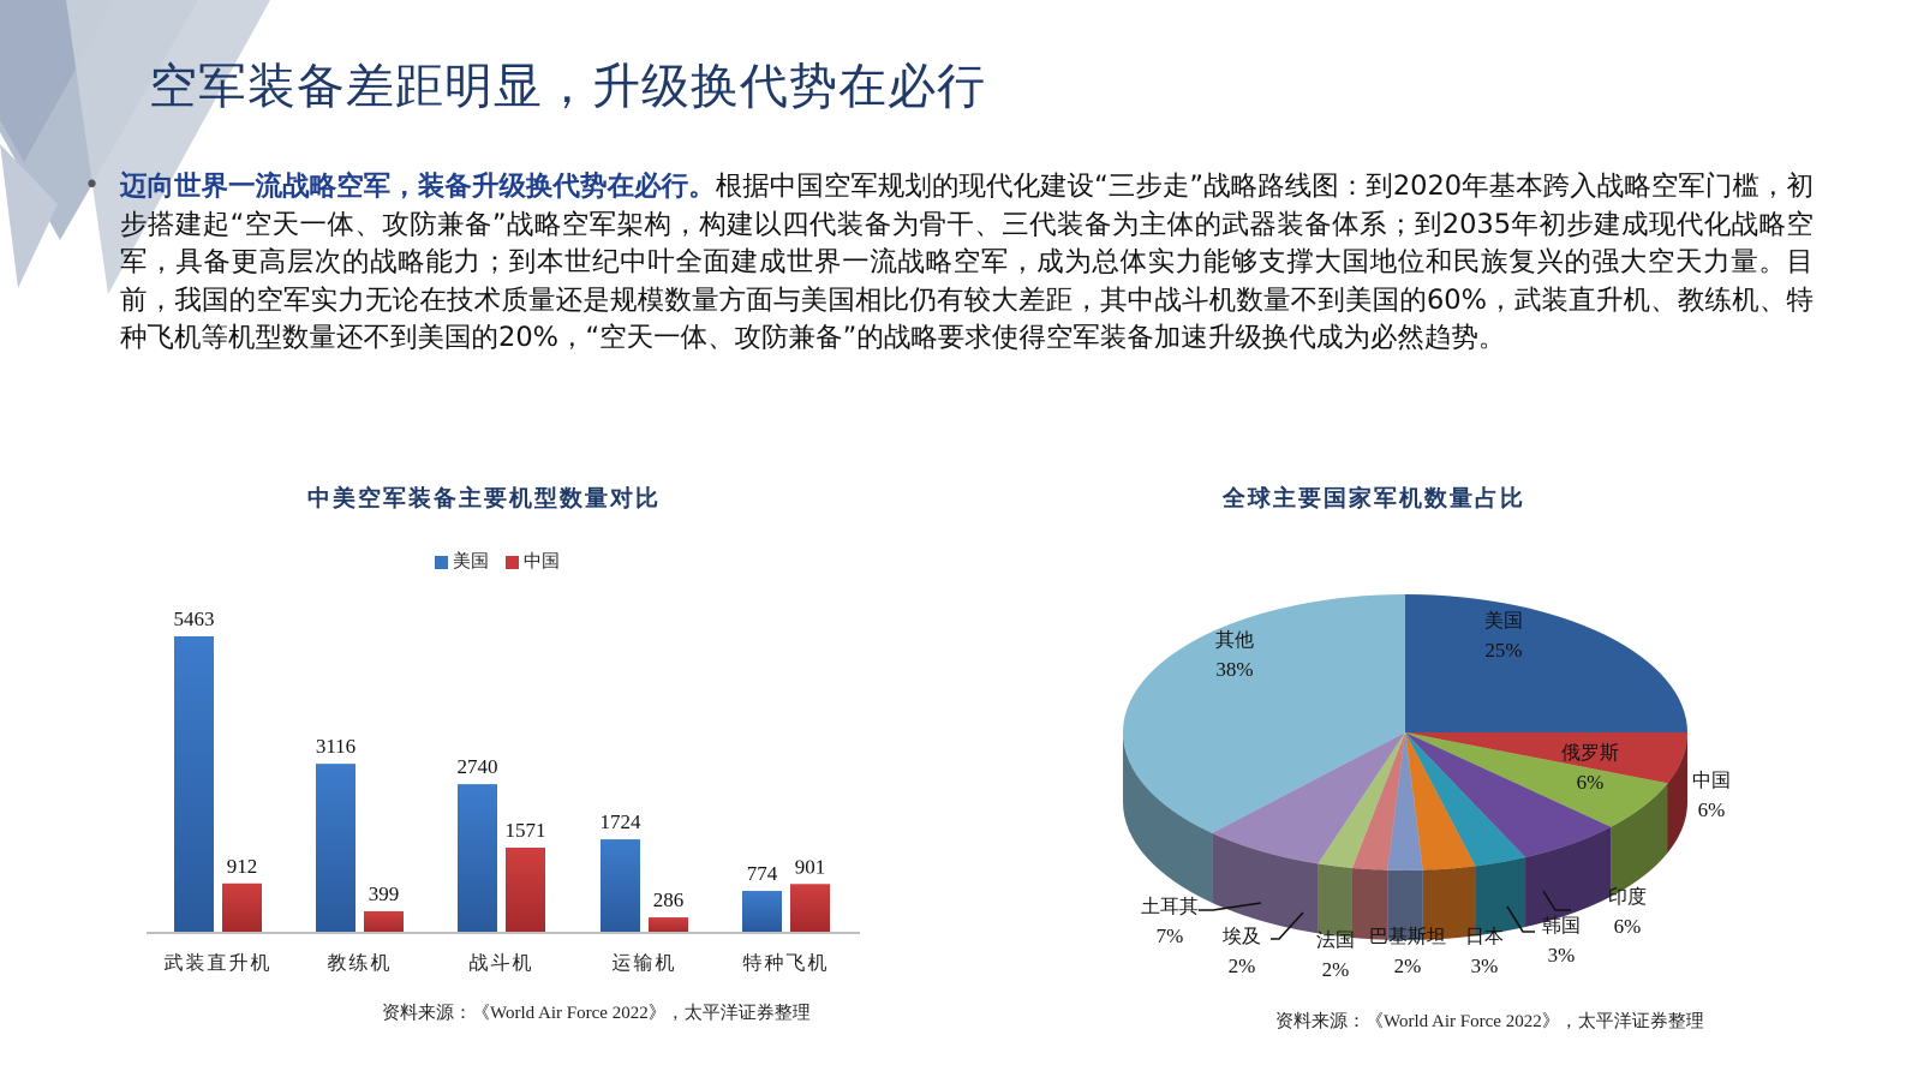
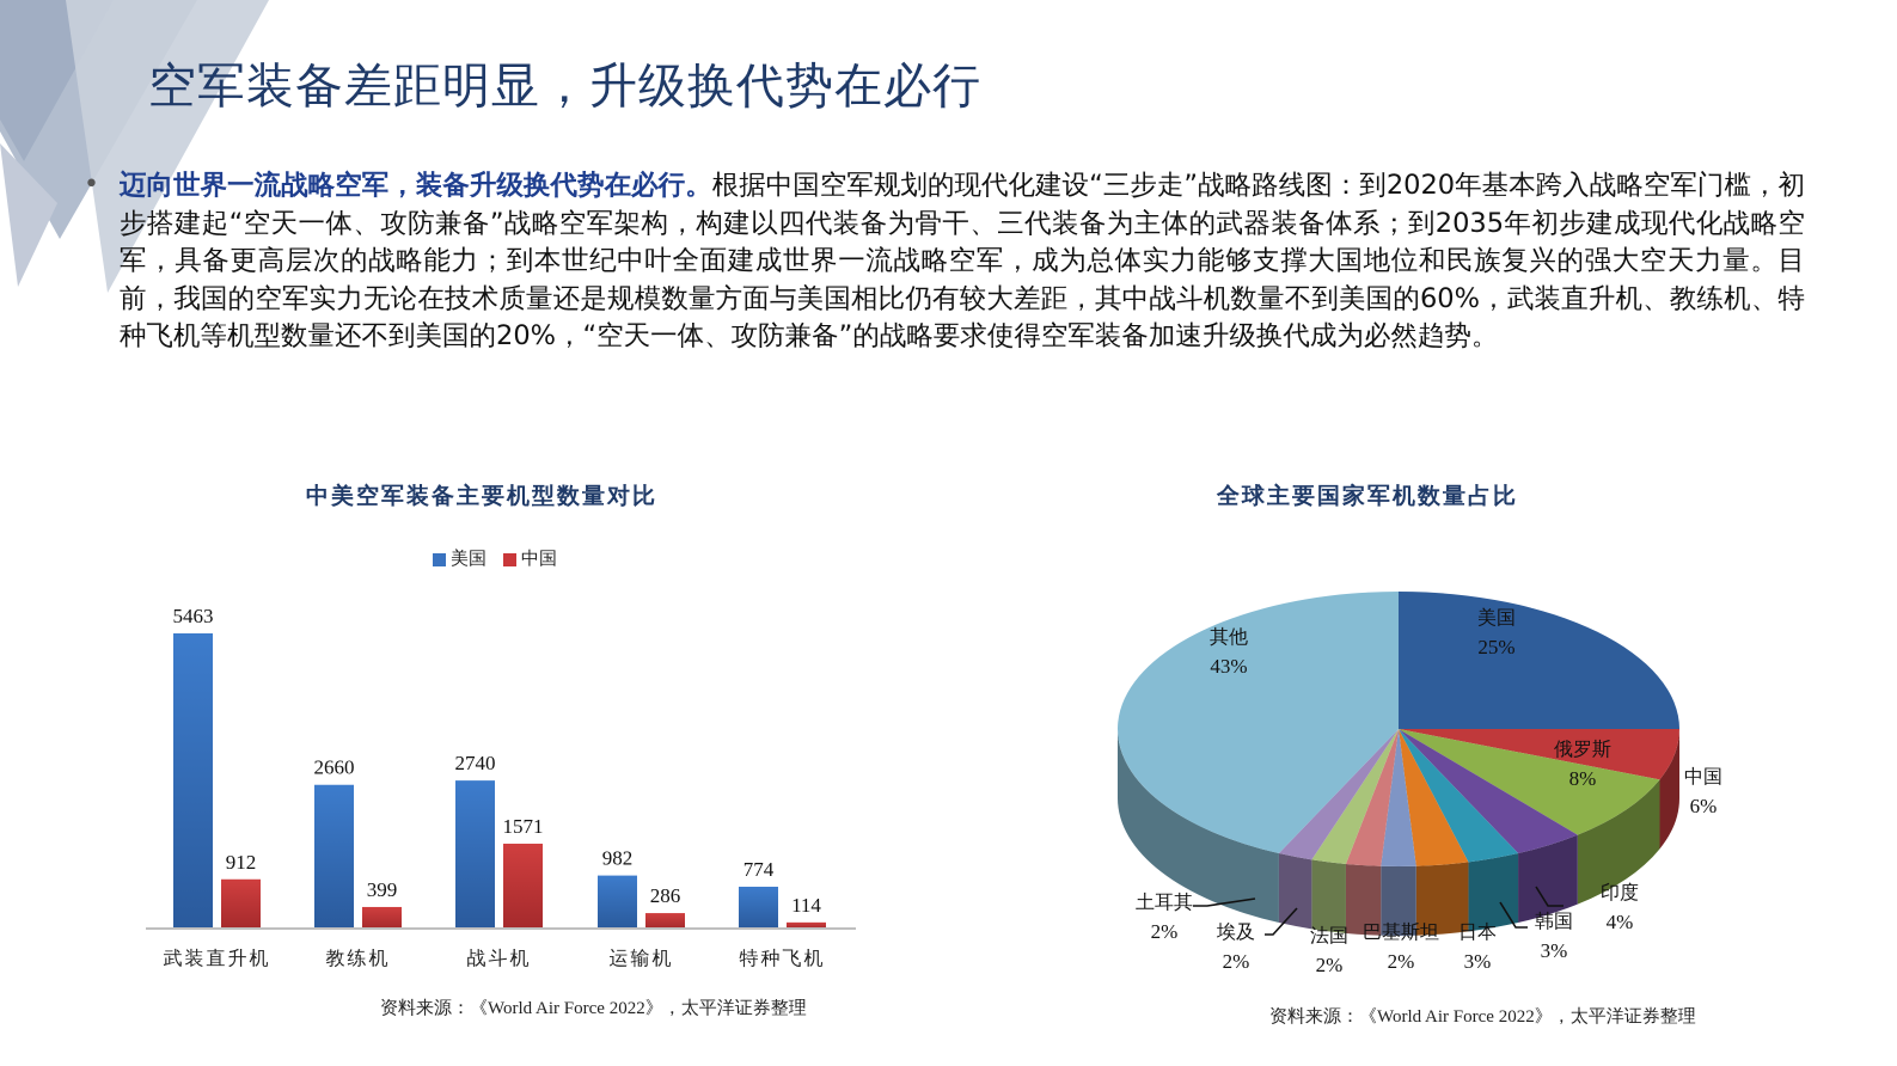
中美空军装备主要机型数量对比/美国/教练机: 3116 -> 2660
中美空军装备主要机型数量对比/美国/运输机: 1724 -> 982
中美空军装备主要机型数量对比/中国/特种飞机: 901 -> 114
全球主要国家军机数量占比/俄罗斯: 6% -> 8%
全球主要国家军机数量占比/印度: 6% -> 4%
全球主要国家军机数量占比/土耳其: 7% -> 2%
全球主要国家军机数量占比/其他: 38% -> 43%
